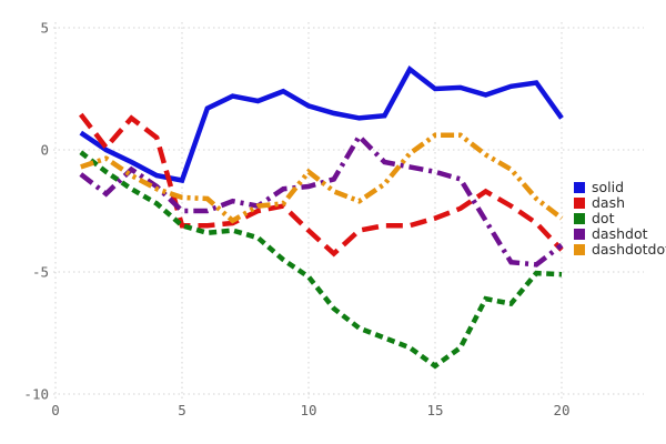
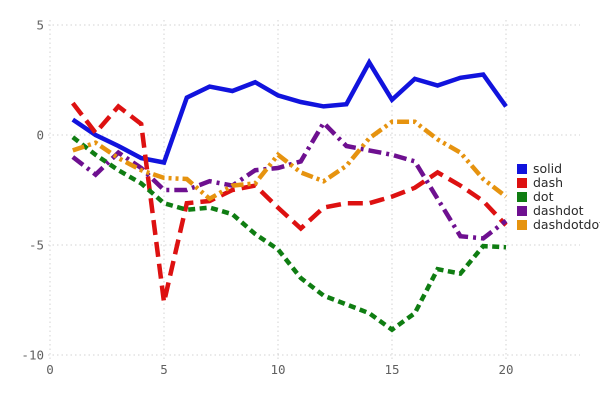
dash/5: -3.1 -> -7.6
solid/15: 2.5 -> 1.6
